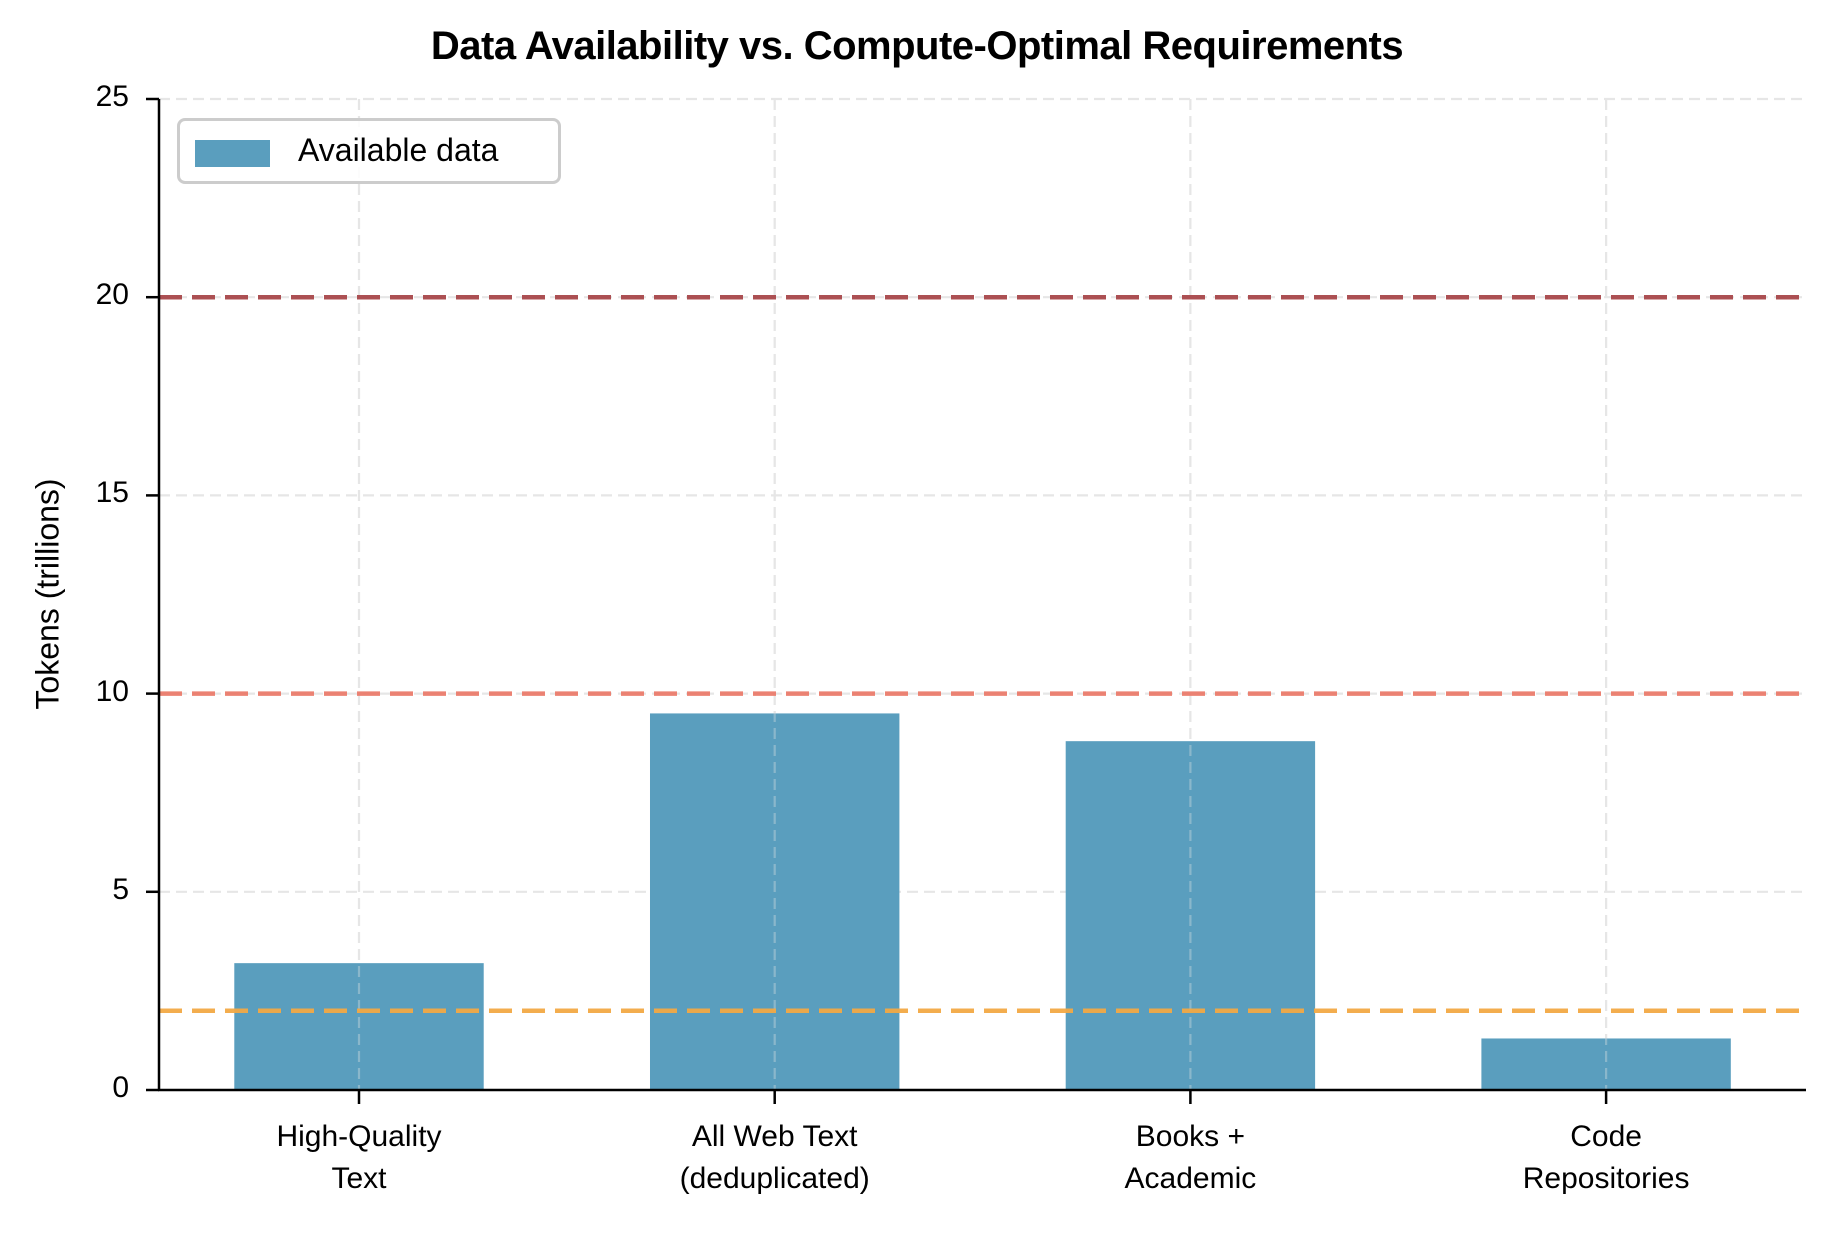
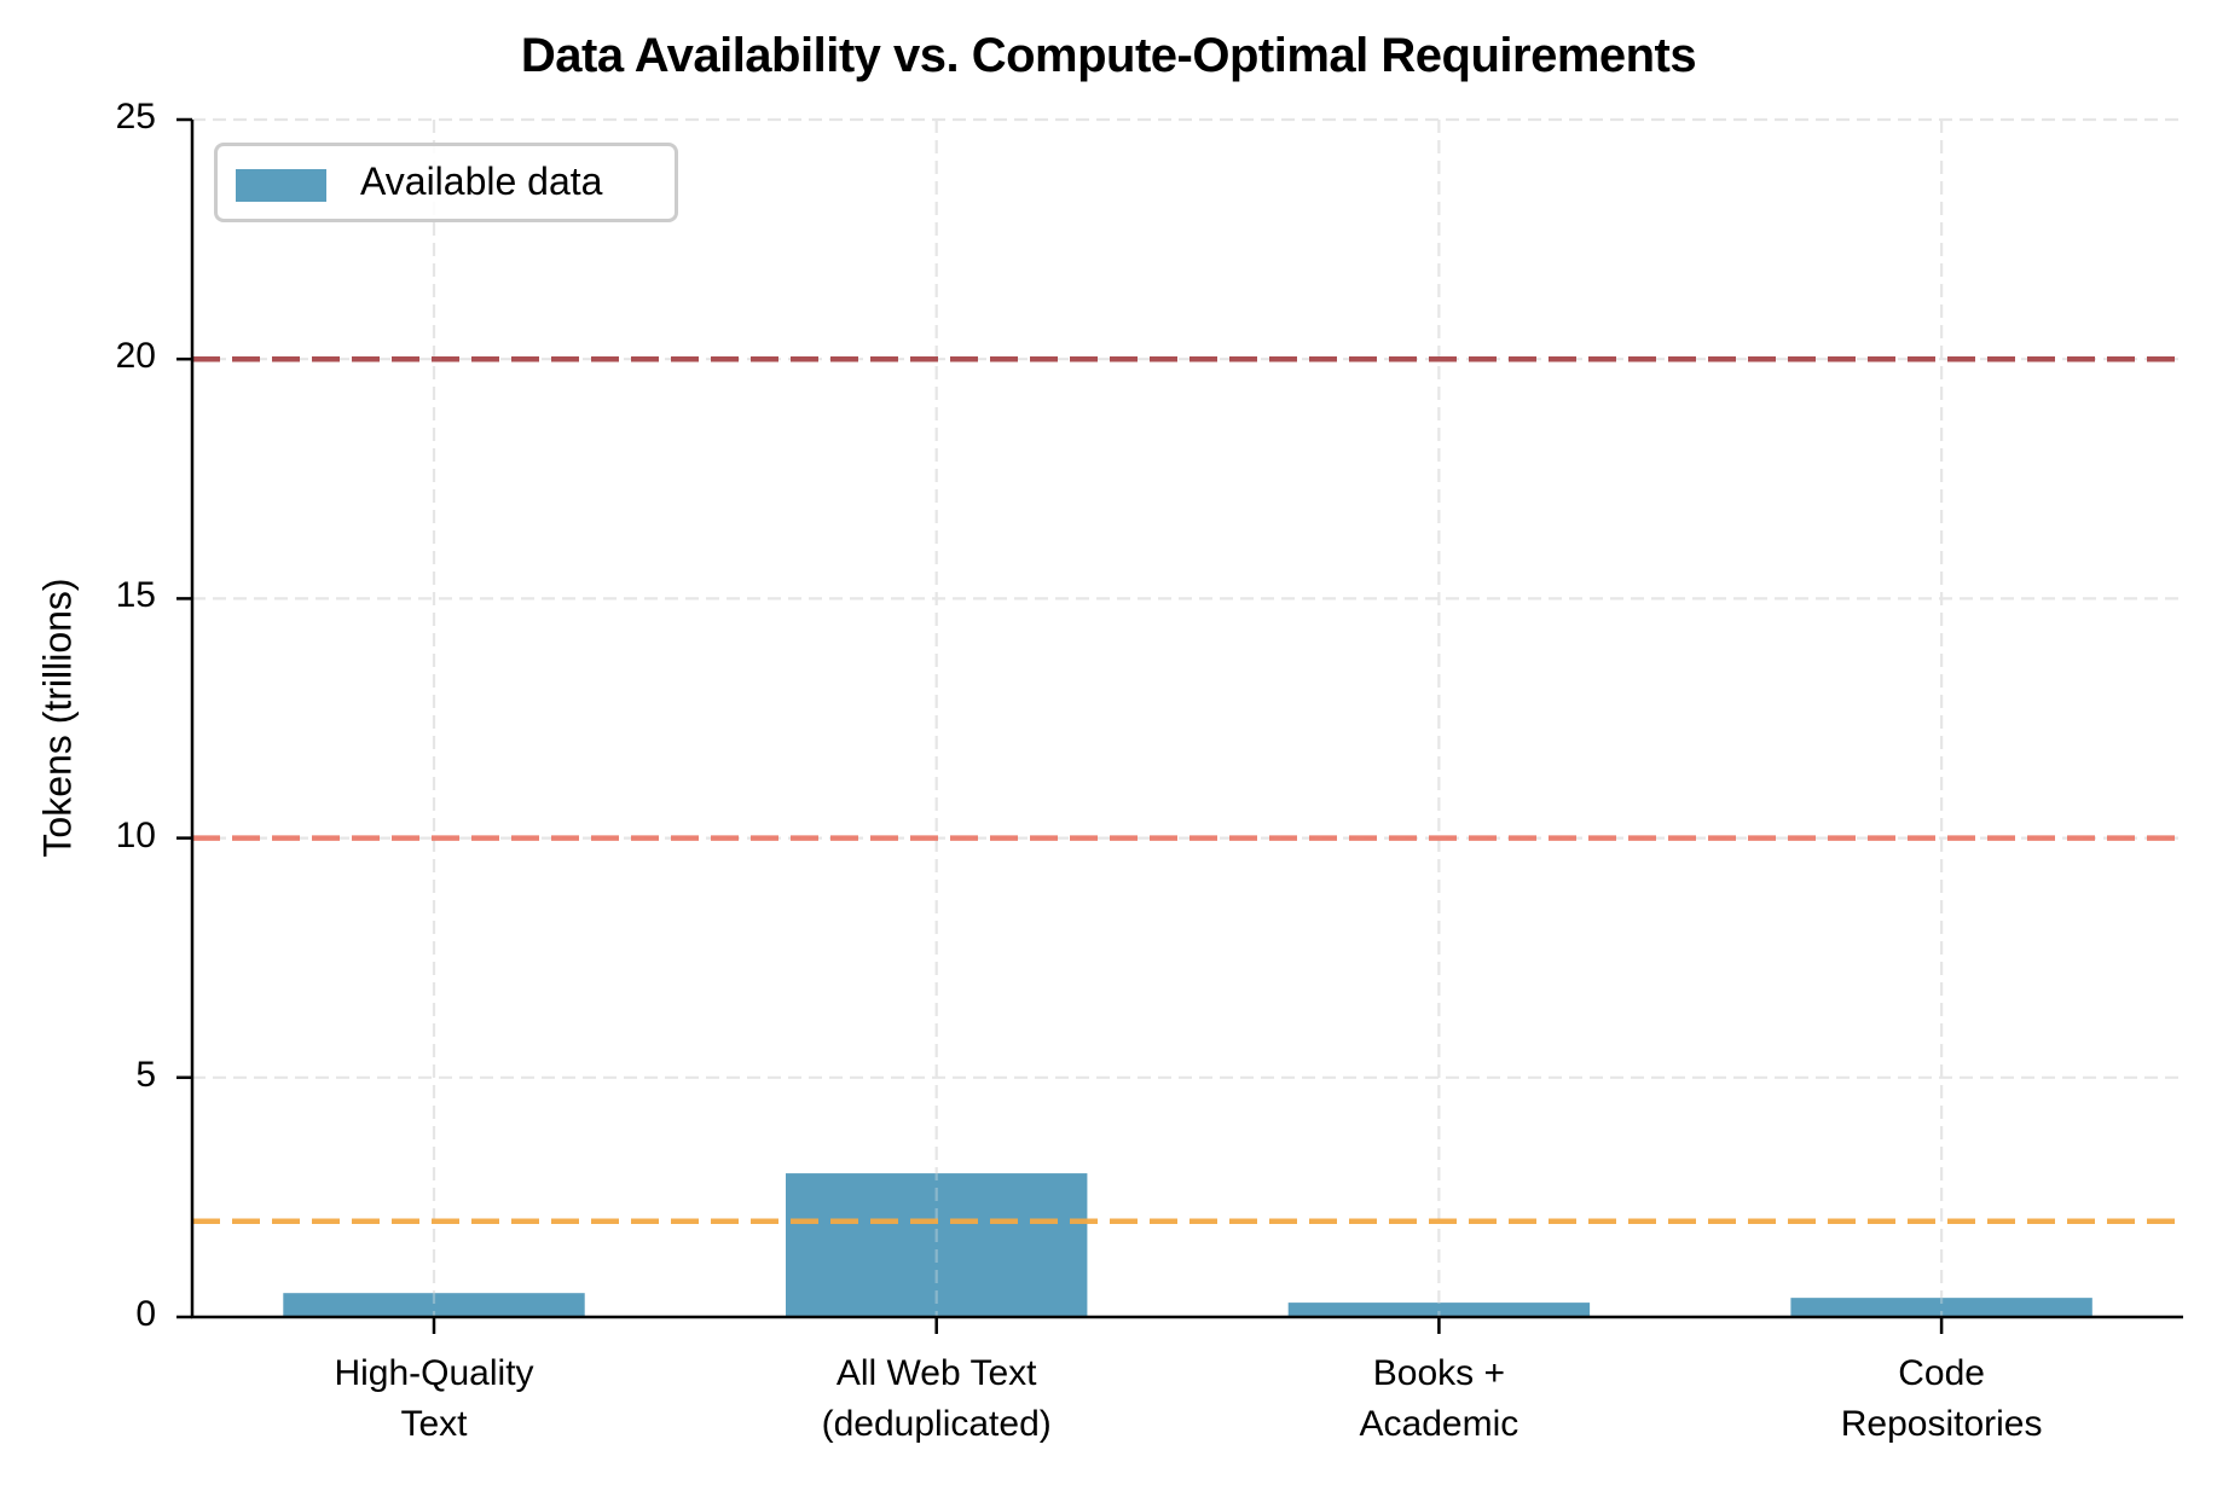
High-Quality Text: 3.2 -> 0.5
All Web Text (deduplicated): 9.5 -> 3.0
Books + Academic: 8.8 -> 0.3
Code Repositories: 1.3 -> 0.4
